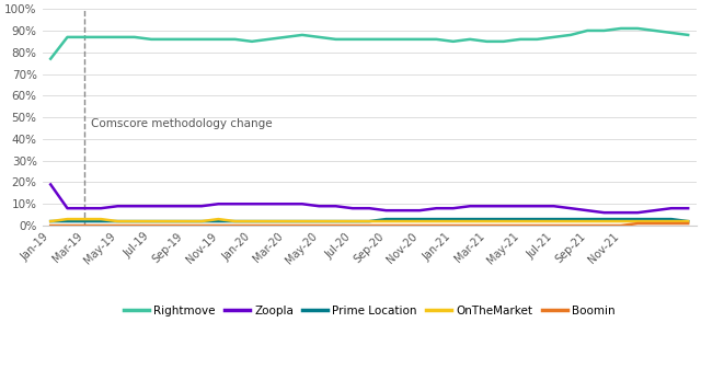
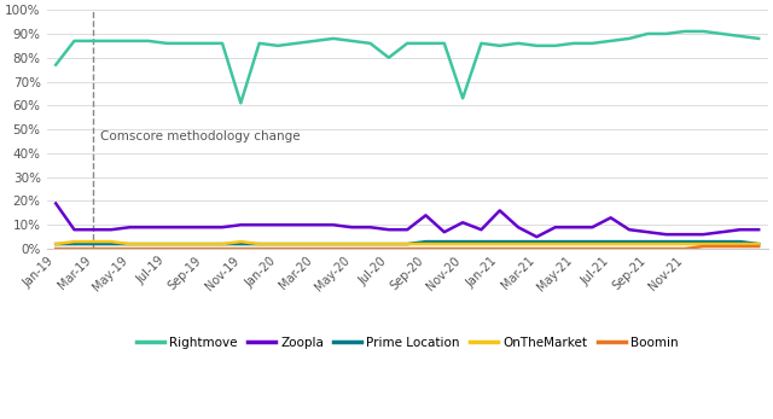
Rightmove/Nov-19: 86% -> 61%
Rightmove/Jul-20: 86% -> 80%
Zoopla/Sep-20: 7% -> 14%
Rightmove/Nov-20: 86% -> 63%
Zoopla/Nov-20: 7% -> 11%
Zoopla/Jan-21: 8% -> 16%
Zoopla/Mar-21: 9% -> 5%
Zoopla/Jul-21: 9% -> 13%
